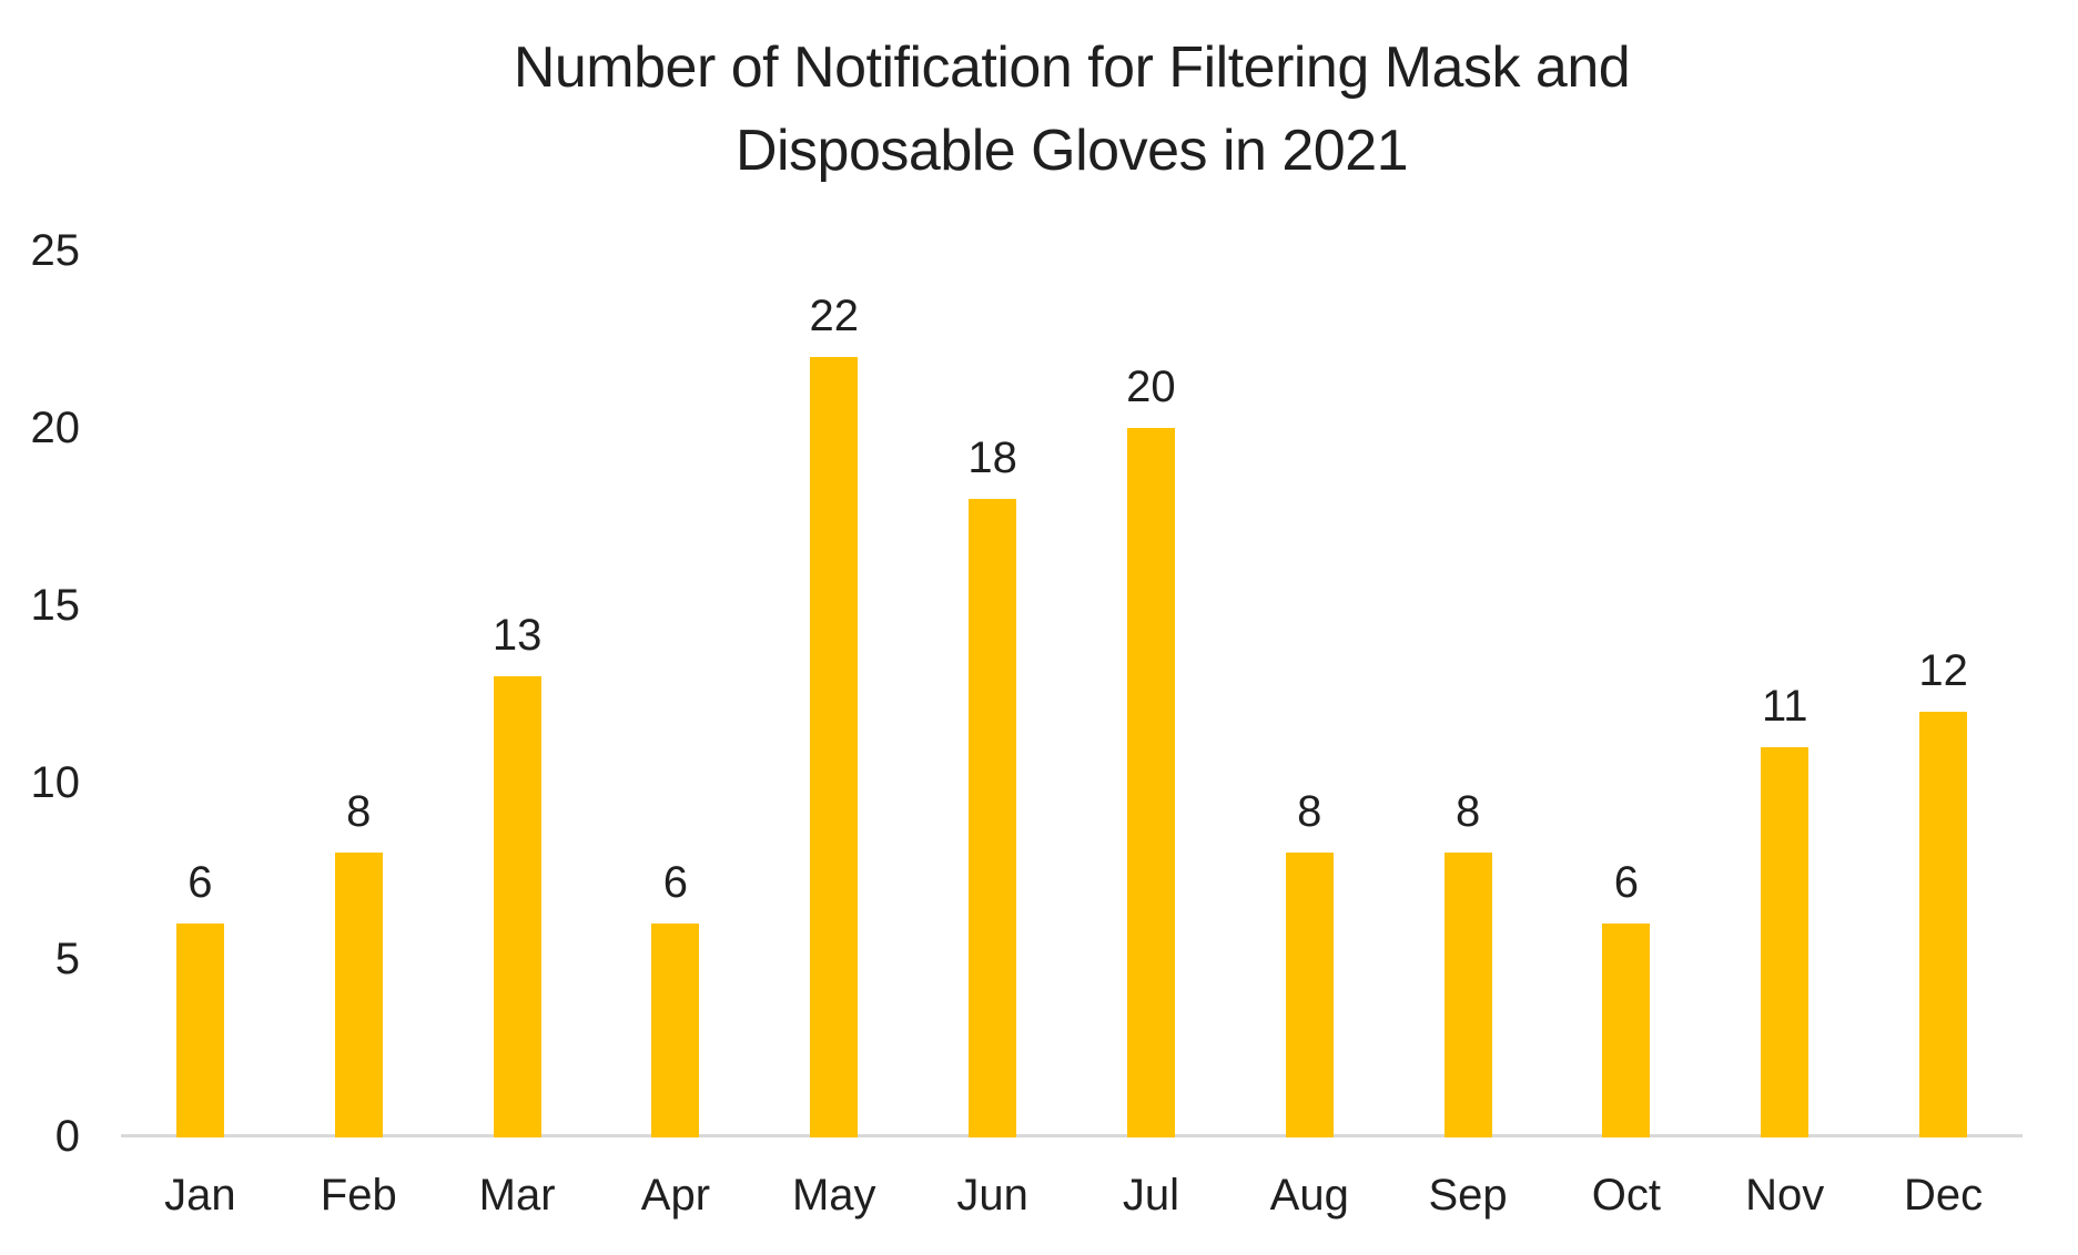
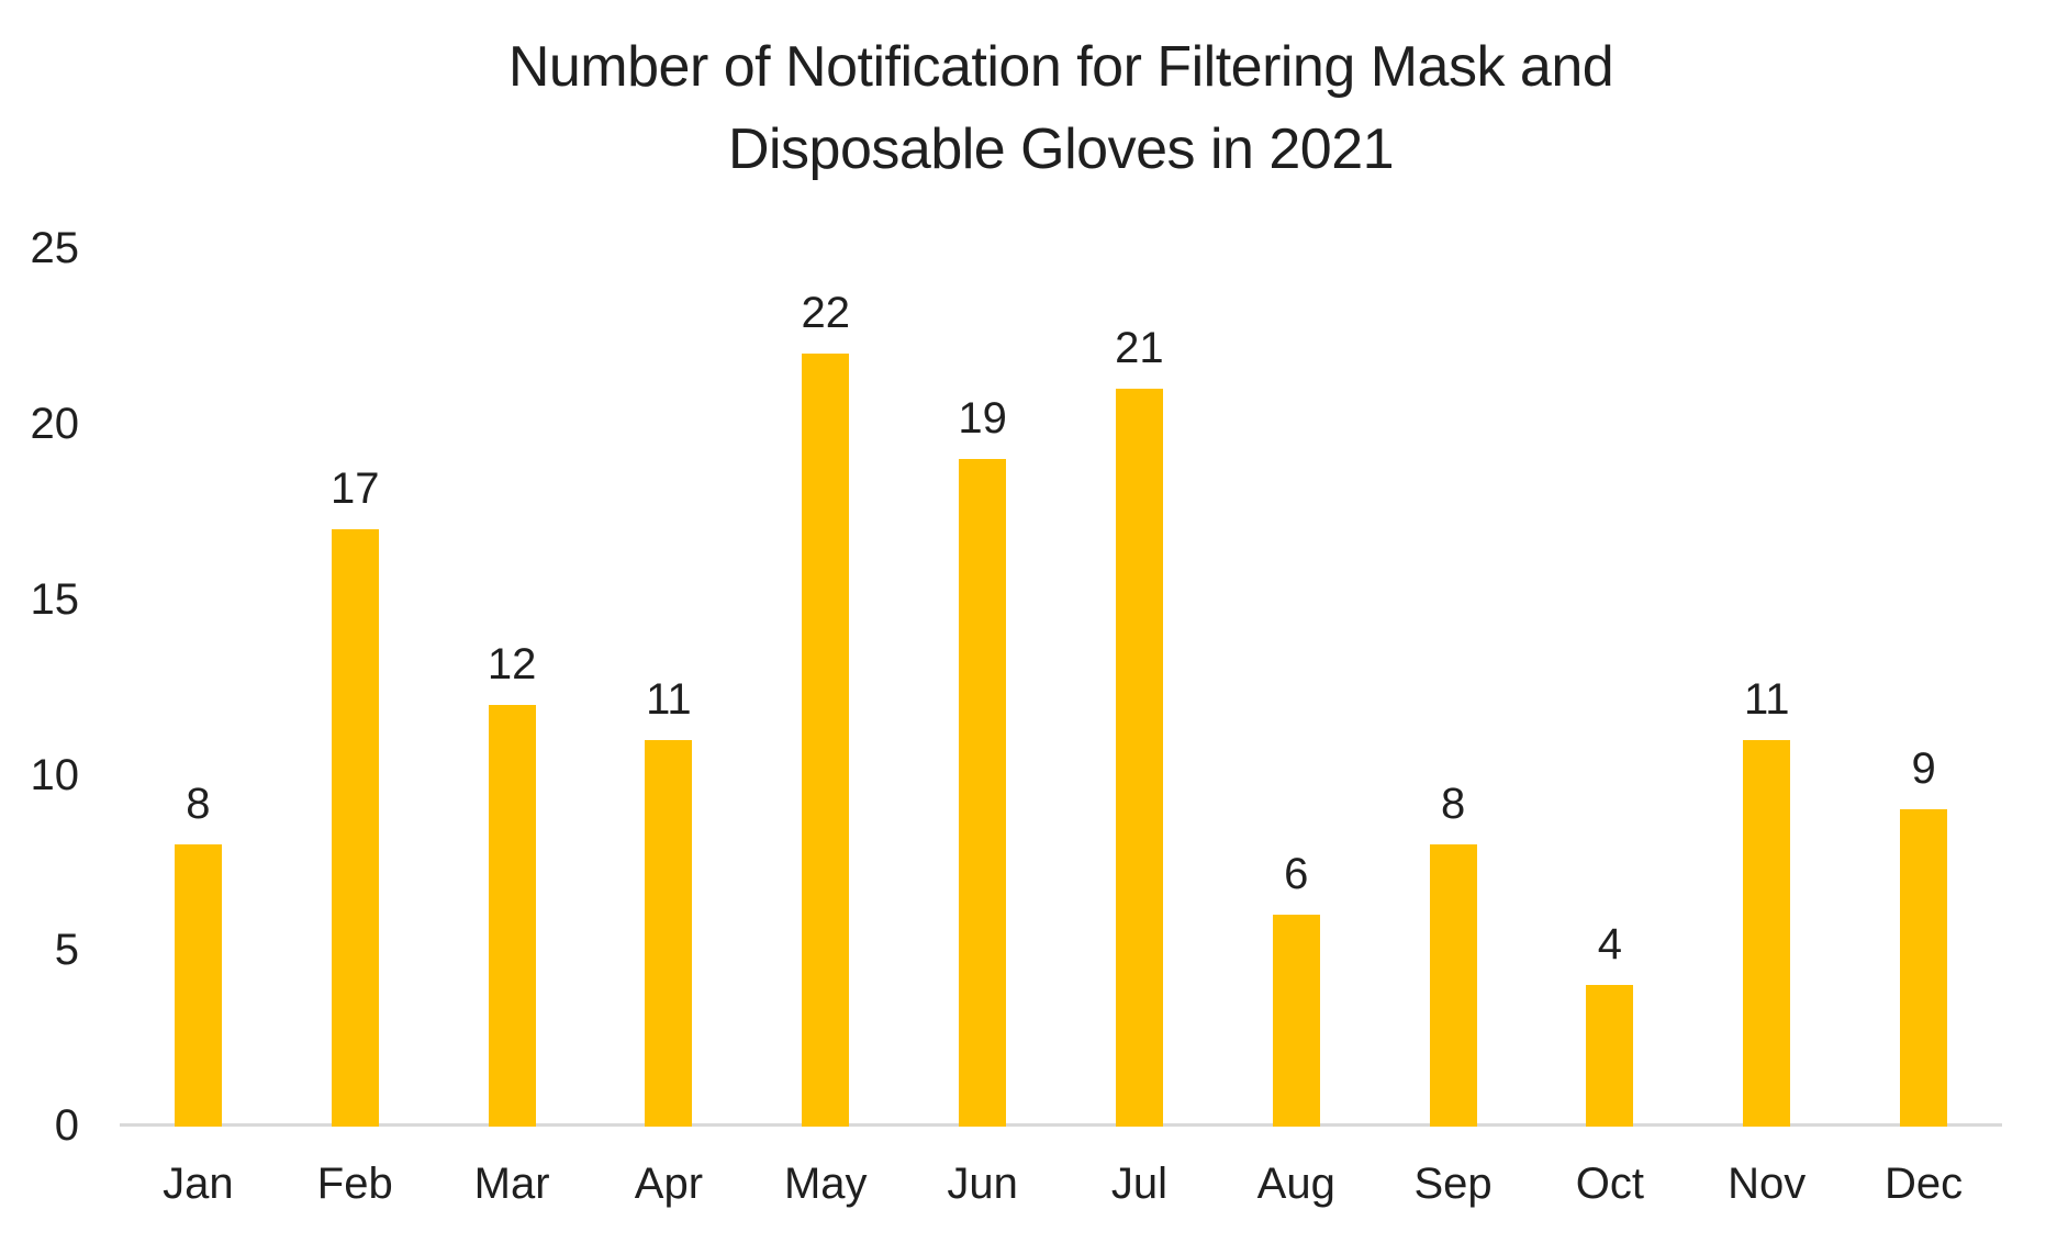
Jan: 6 -> 8
Feb: 8 -> 17
Mar: 13 -> 12
Apr: 6 -> 11
Jun: 18 -> 19
Jul: 20 -> 21
Aug: 8 -> 6
Oct: 6 -> 4
Dec: 12 -> 9
